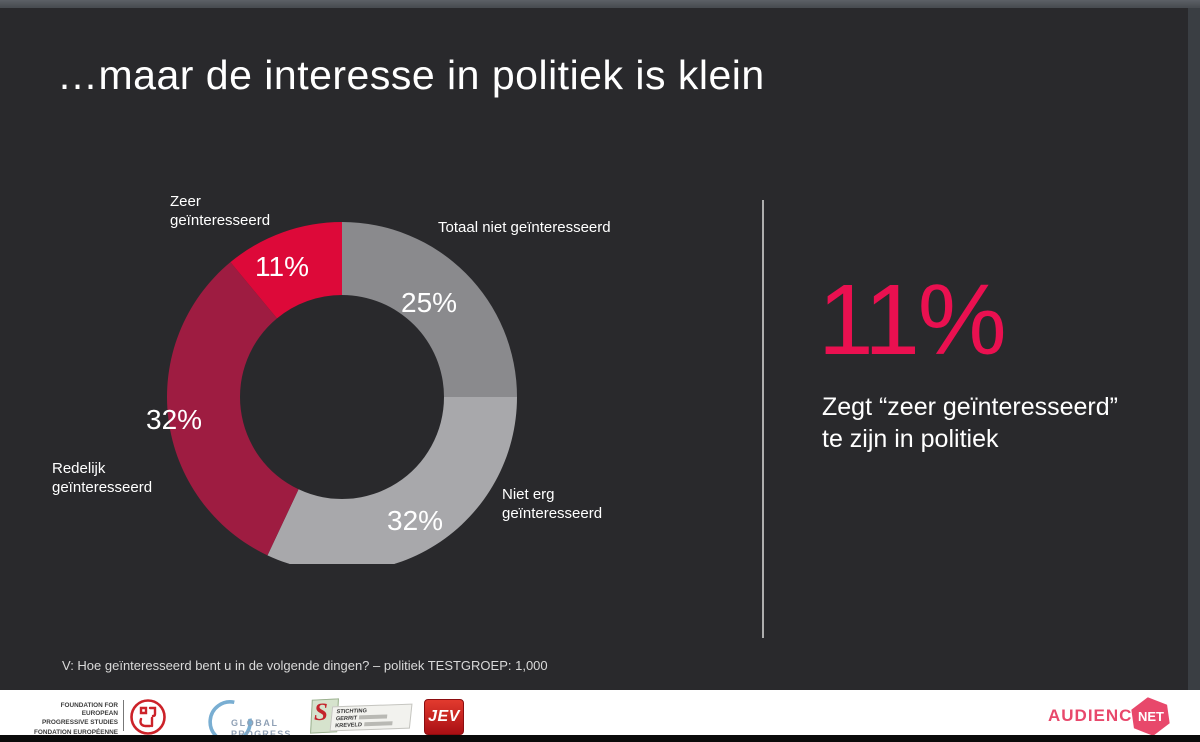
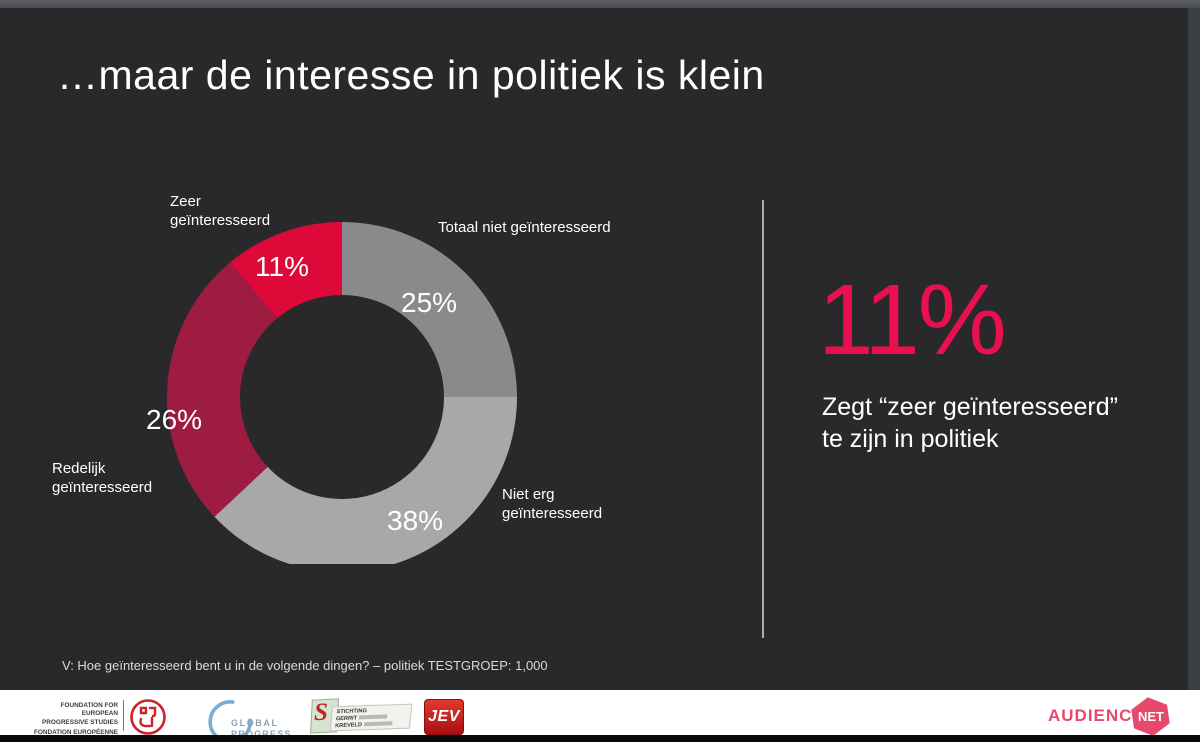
Niet erg geïnteresseerd: 32% -> 38%
Redelijk geïnteresseerd: 32% -> 26%
